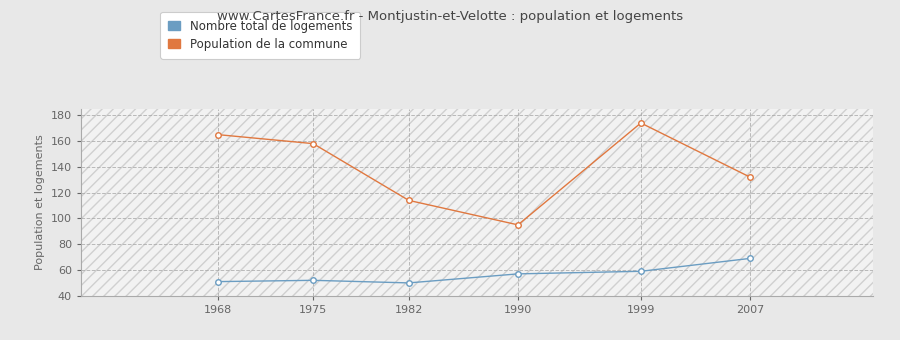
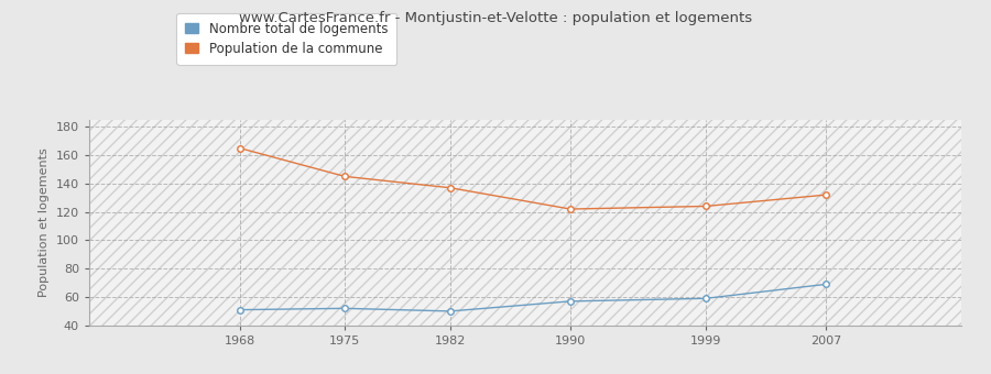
Population de la commune/1975: 158 -> 145
Population de la commune/1982: 114 -> 137
Population de la commune/1990: 95 -> 122
Population de la commune/1999: 174 -> 124
